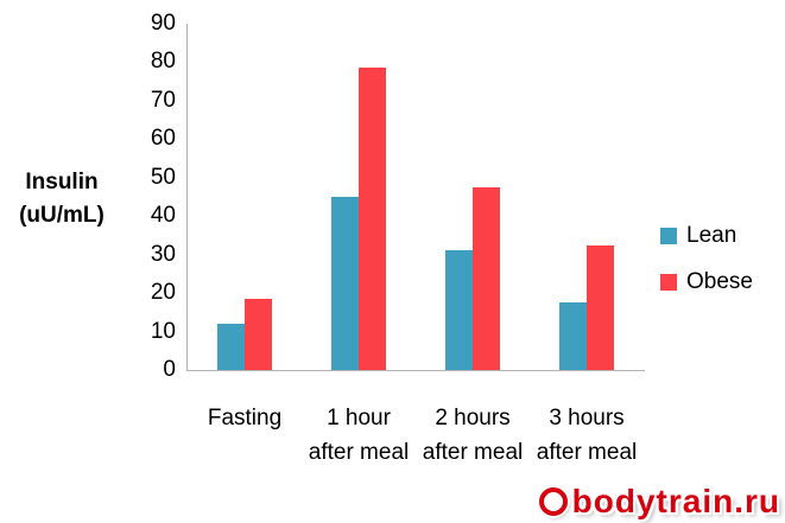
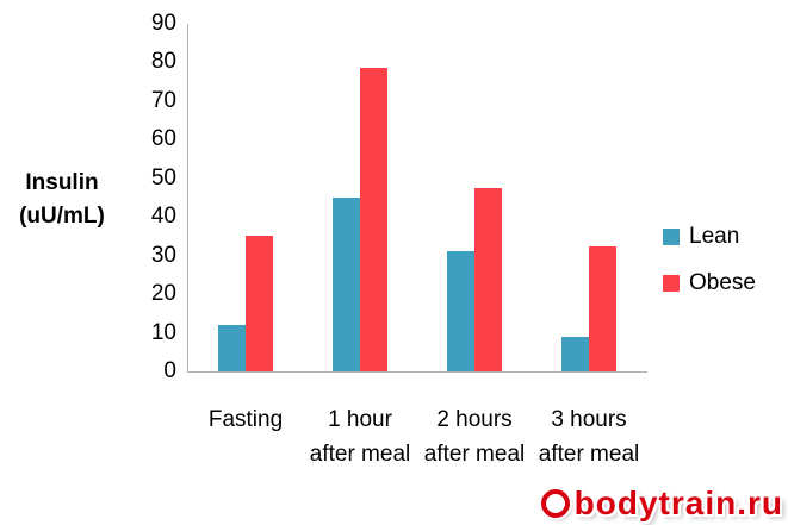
Obese/Fasting: 18 -> 35
Lean/3 hours after meal: 18 -> 9
